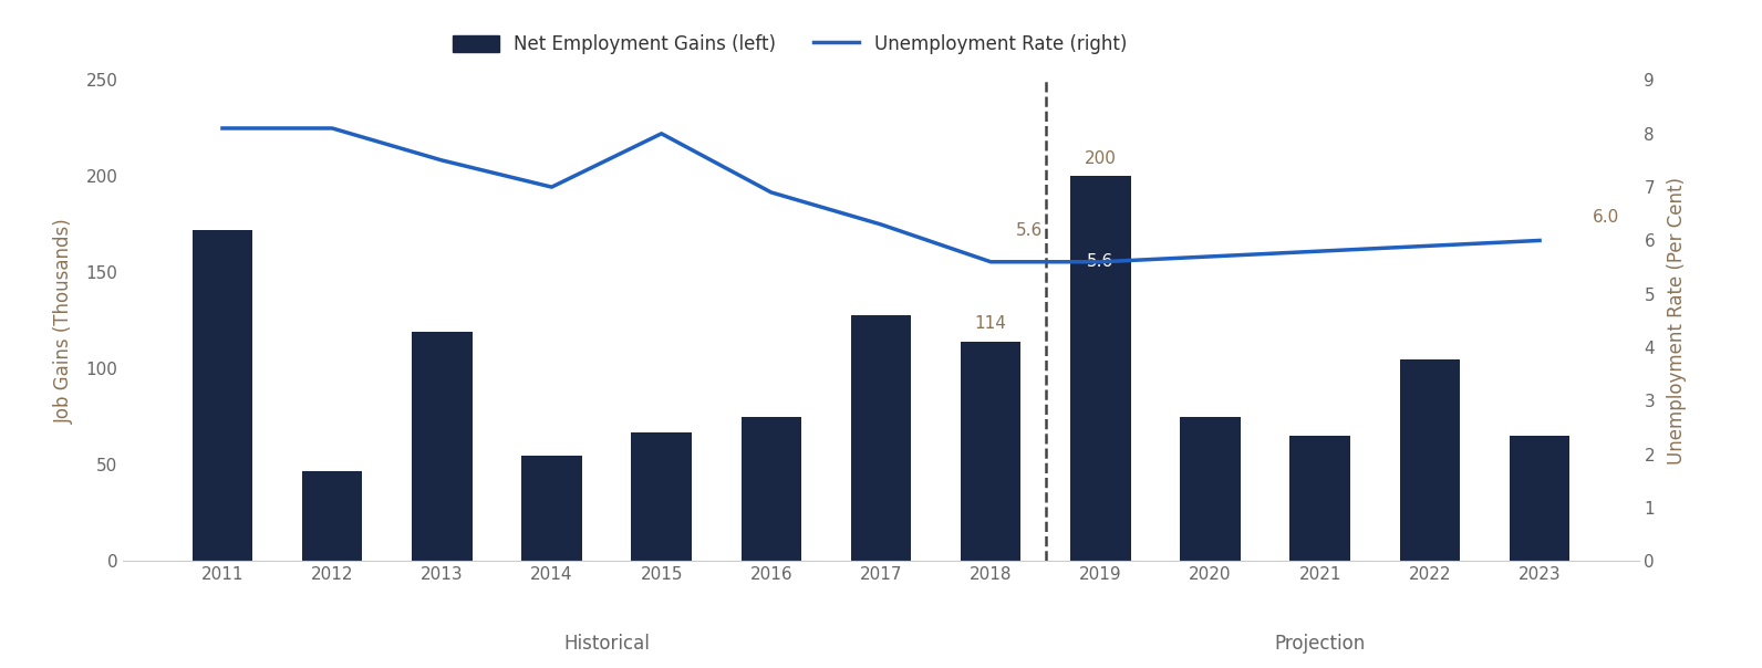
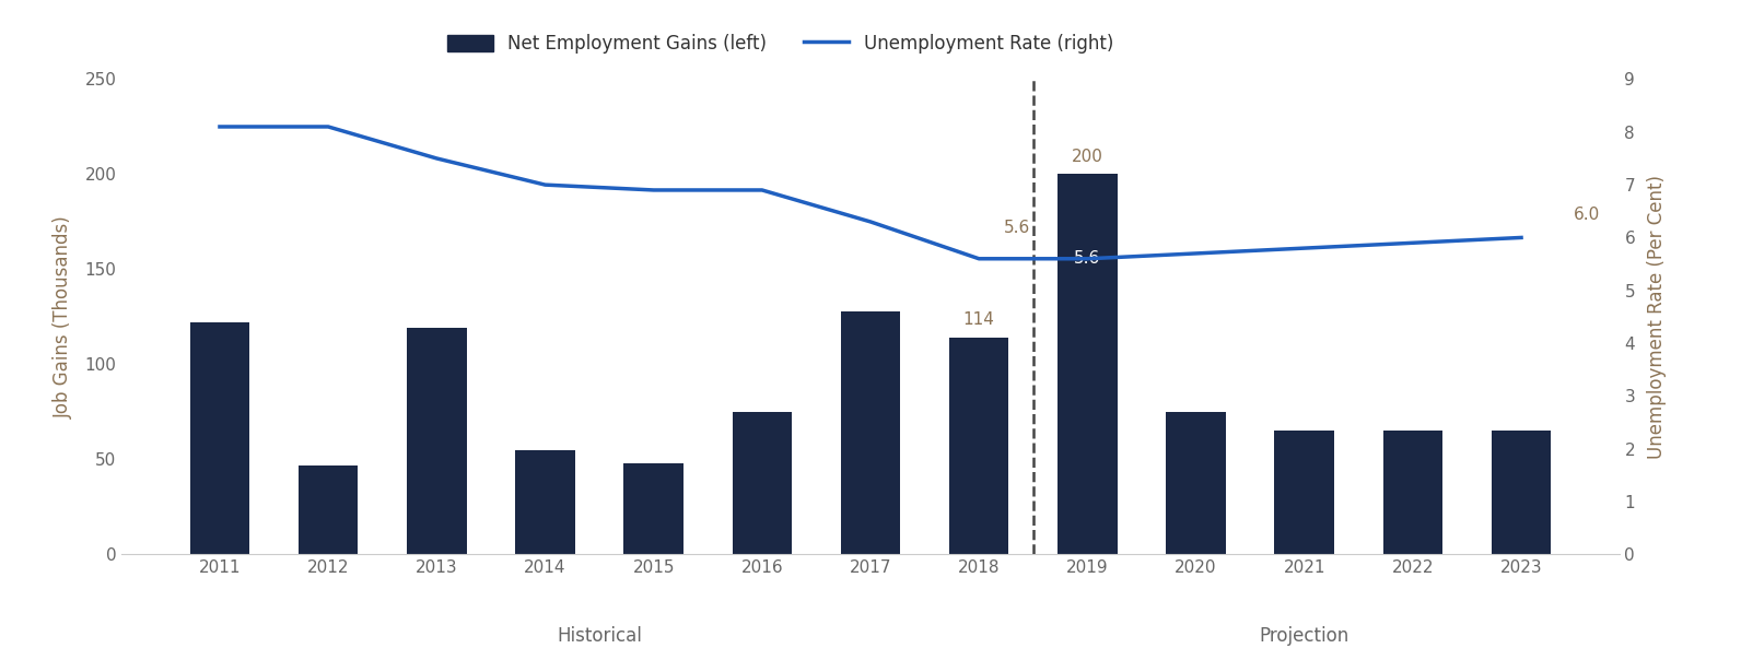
Net Employment Gains (left)/2011: 172 -> 122
Net Employment Gains (left)/2015: 67 -> 48
Unemployment Rate (right)/2015: 8.0 -> 6.9
Net Employment Gains (left)/2022: 105 -> 65
